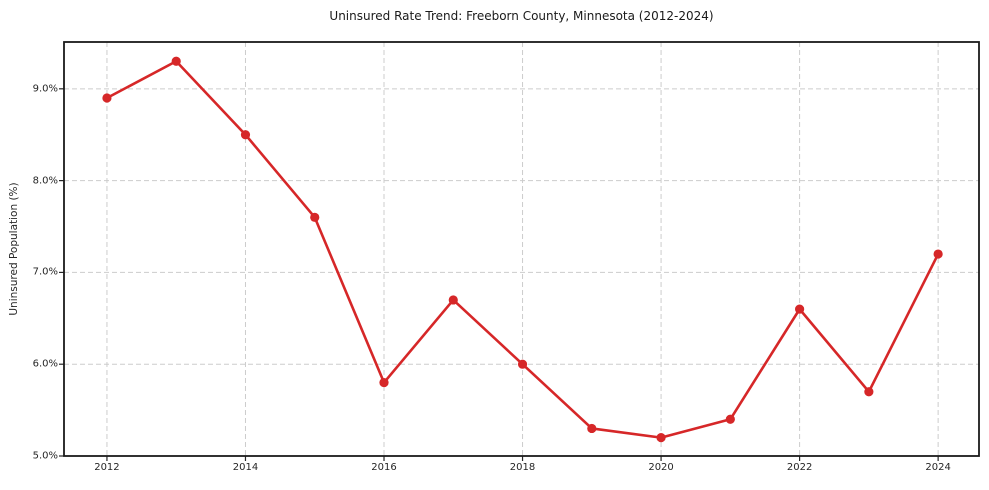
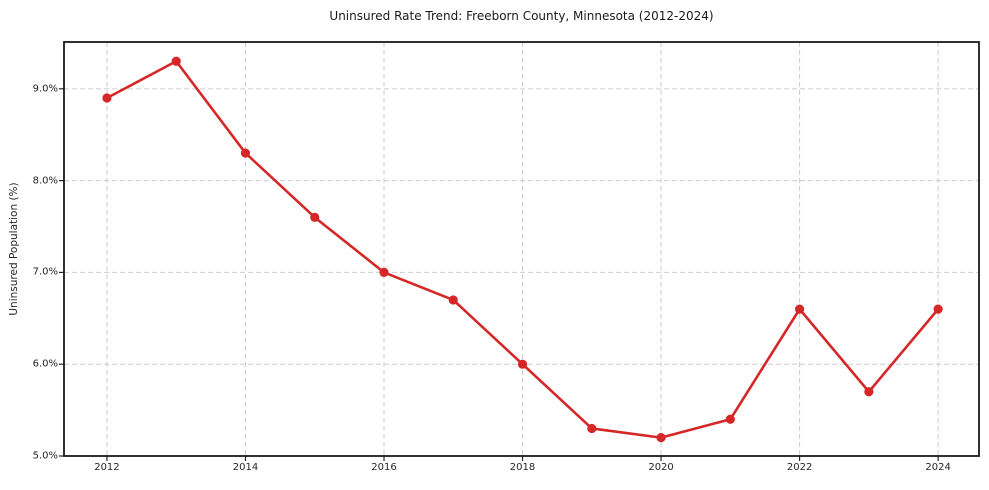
2014: 8.5% -> 8.3%
2016: 5.8% -> 7.0%
2024: 7.2% -> 6.6%
